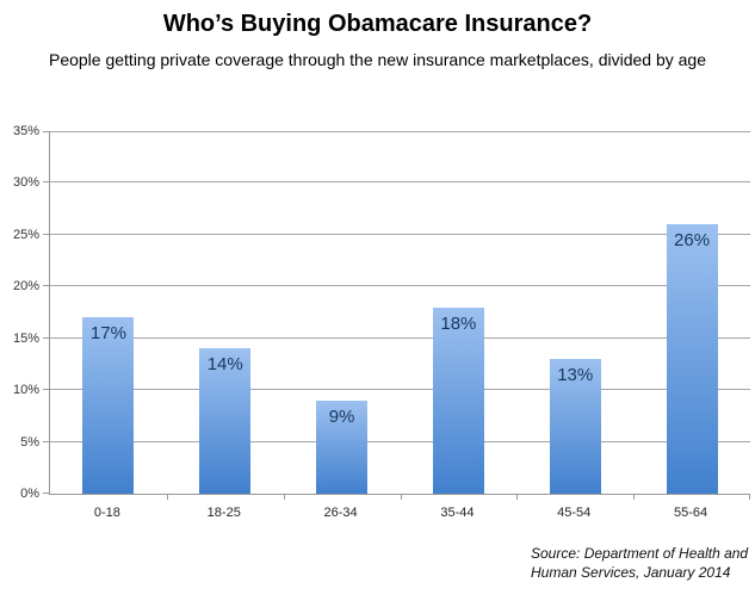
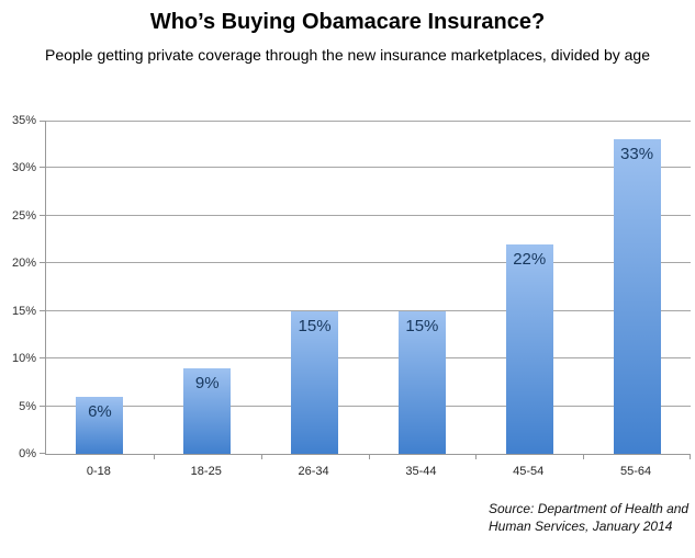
0-18: 17% -> 6%
18-25: 14% -> 9%
26-34: 9% -> 15%
35-44: 18% -> 15%
45-54: 13% -> 22%
55-64: 26% -> 33%
